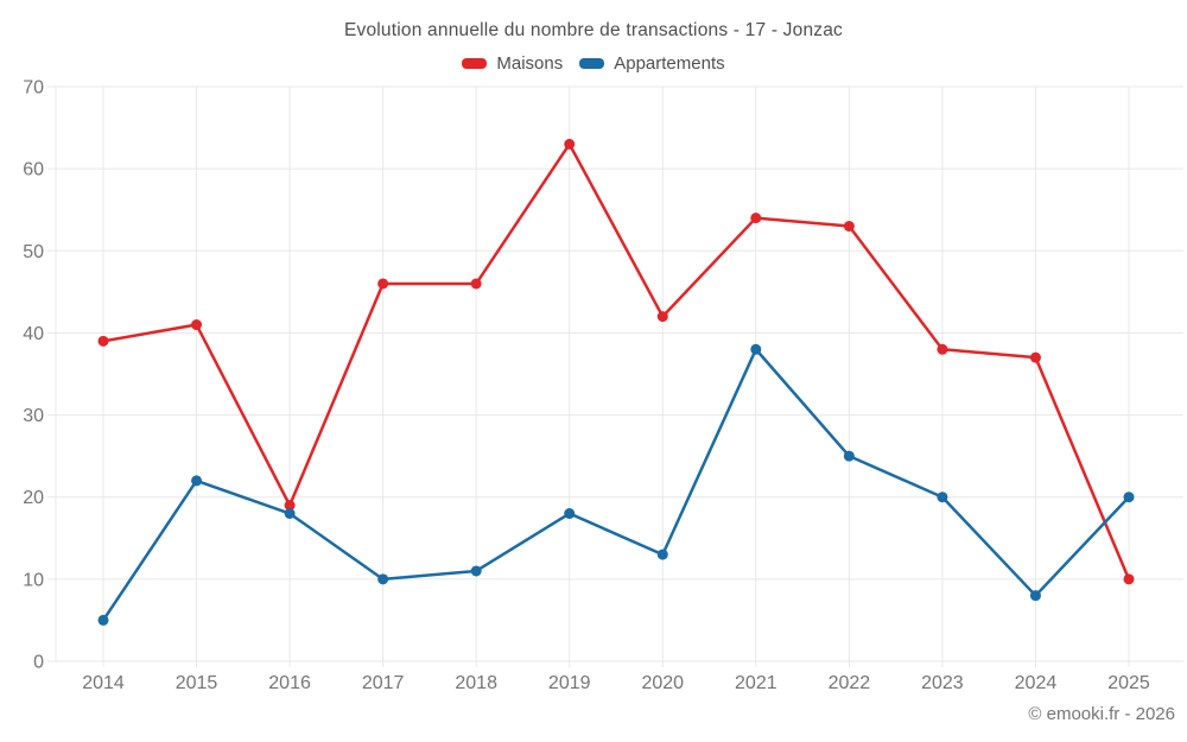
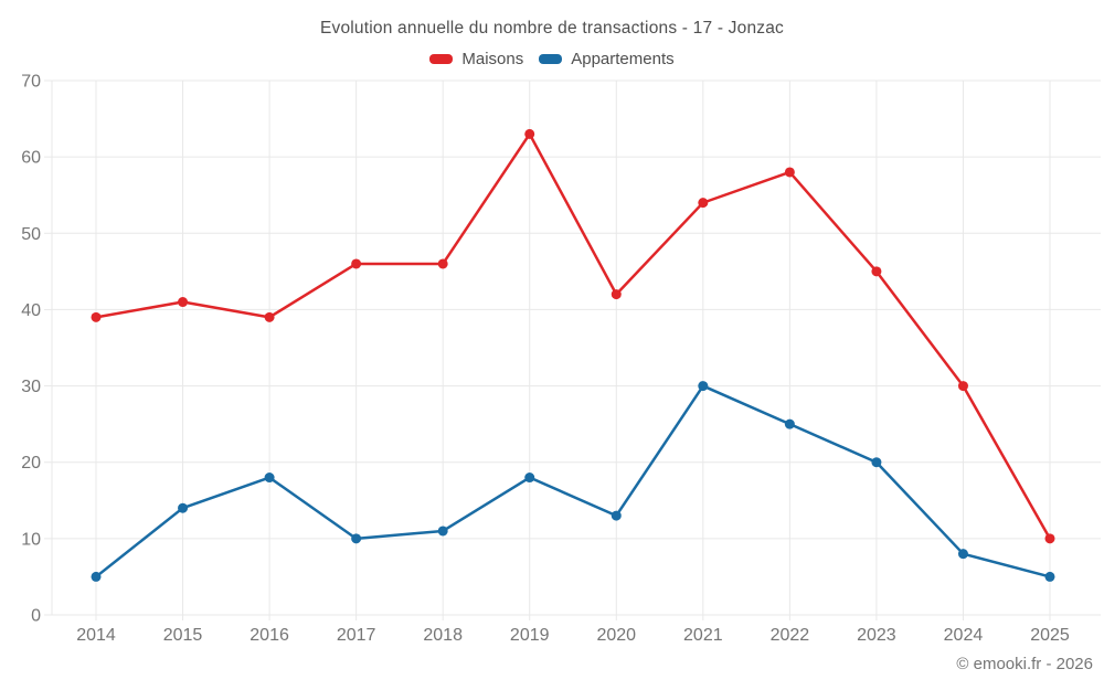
Appartements/2015: 22 -> 14
Maisons/2016: 19 -> 39
Appartements/2021: 38 -> 30
Maisons/2022: 53 -> 58
Maisons/2023: 38 -> 45
Maisons/2024: 37 -> 30
Appartements/2025: 20 -> 5
